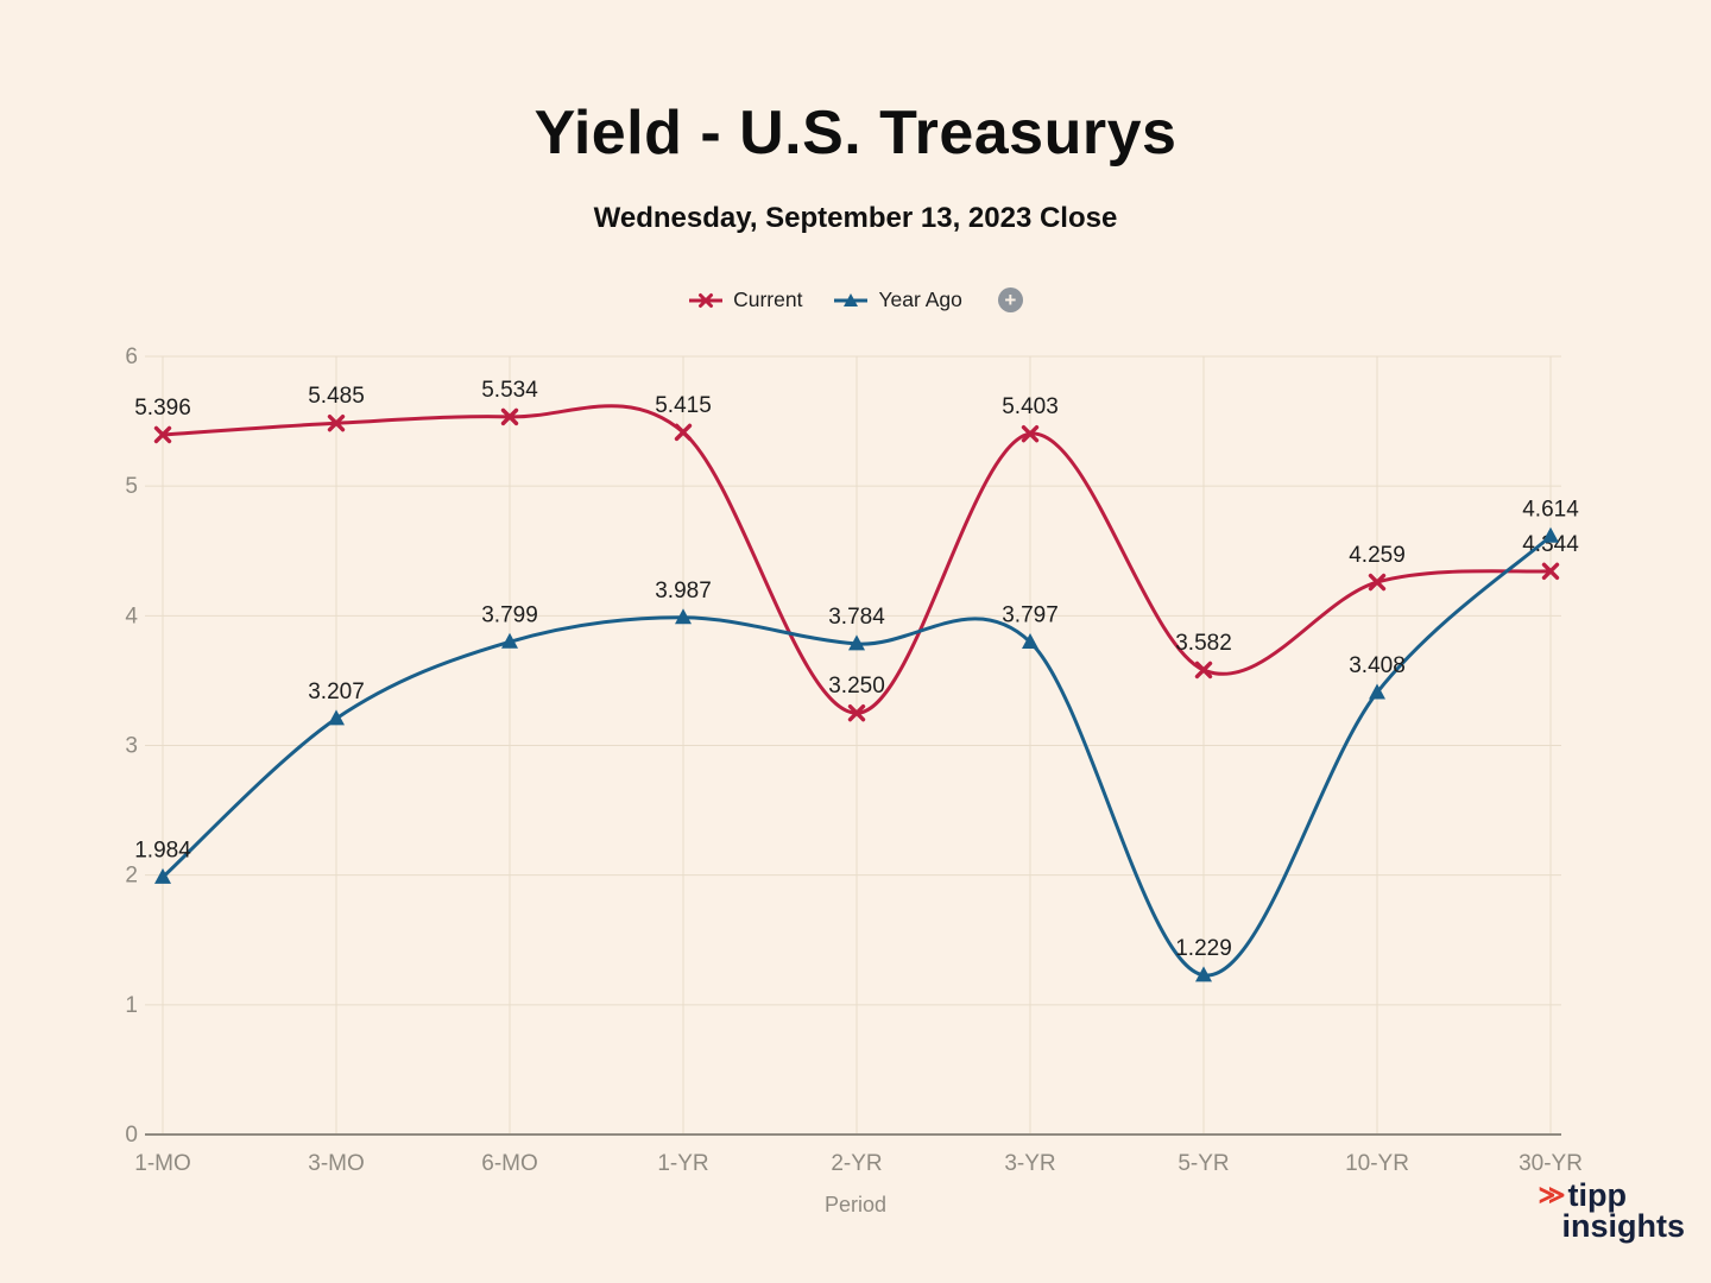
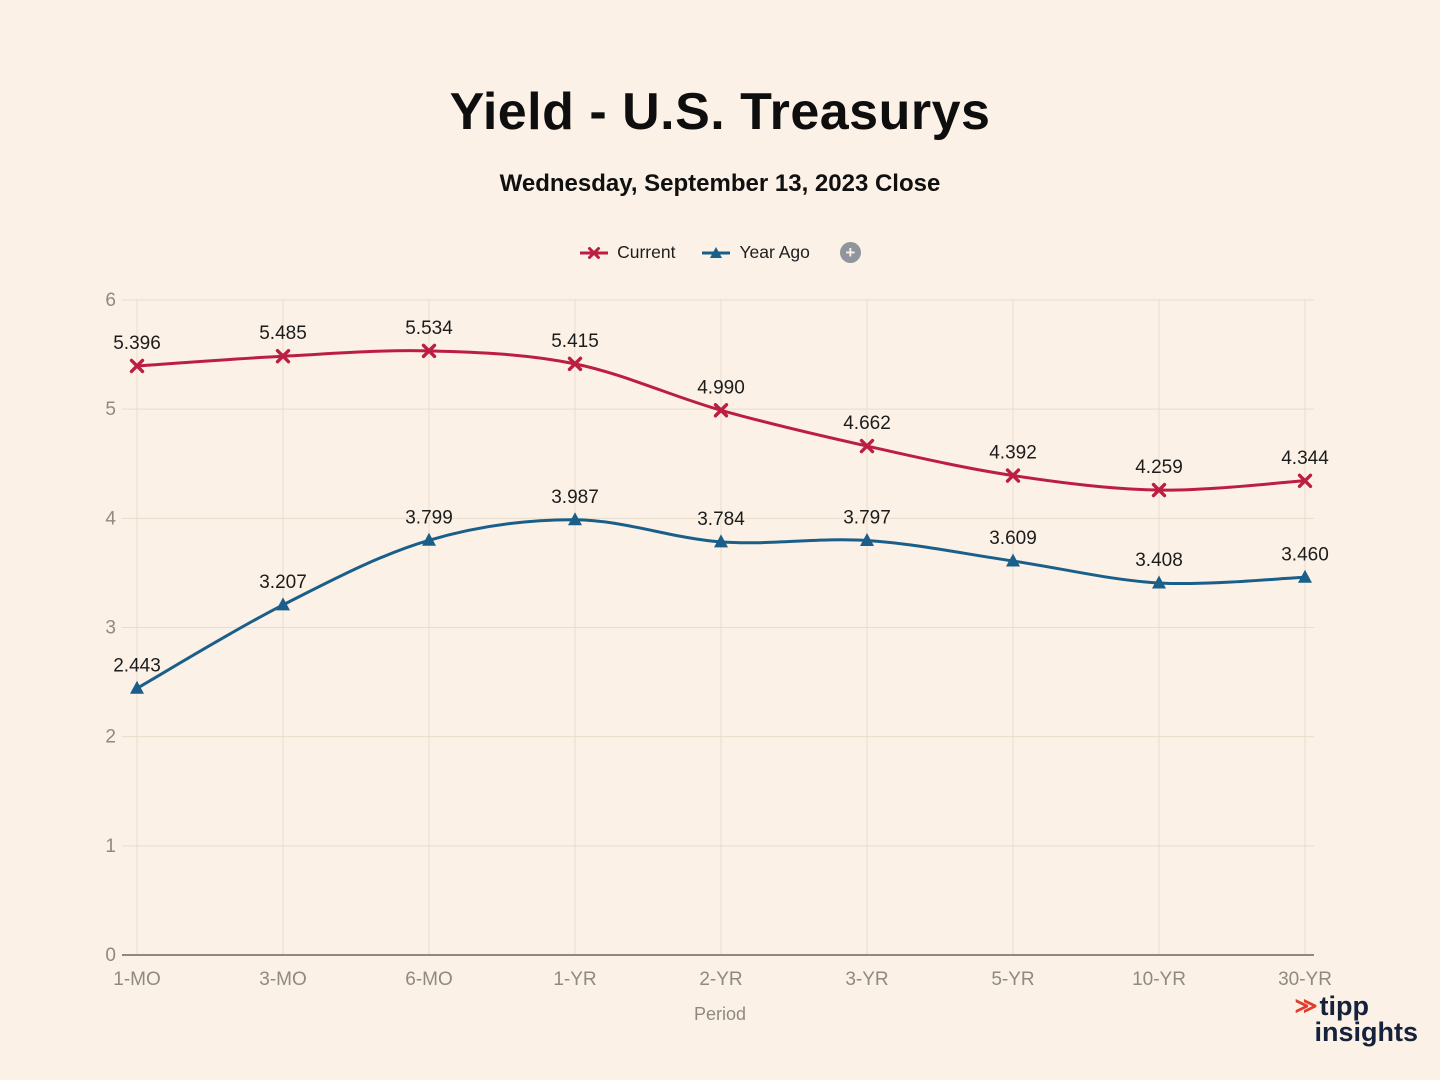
Year Ago/1-MO: 1.984 -> 2.443
Current/2-YR: 3.250 -> 4.990
Current/3-YR: 5.403 -> 4.662
Current/5-YR: 3.582 -> 4.392
Year Ago/5-YR: 1.229 -> 3.609
Year Ago/30-YR: 4.614 -> 3.460
